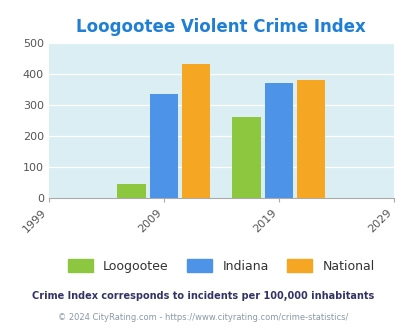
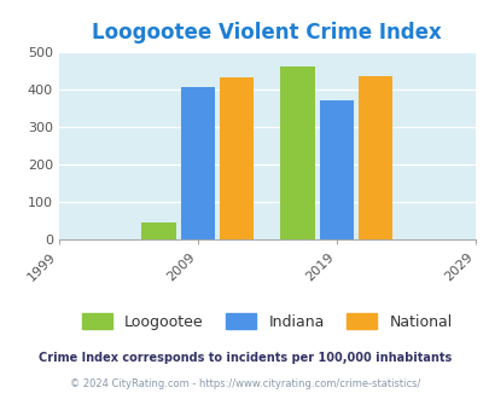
Indiana/2009: 335 -> 405
Loogootee/2019: 260 -> 460
National/2019: 381 -> 435
